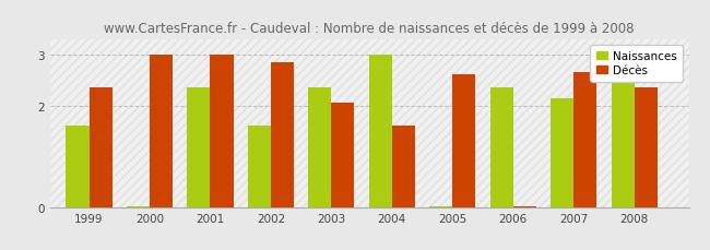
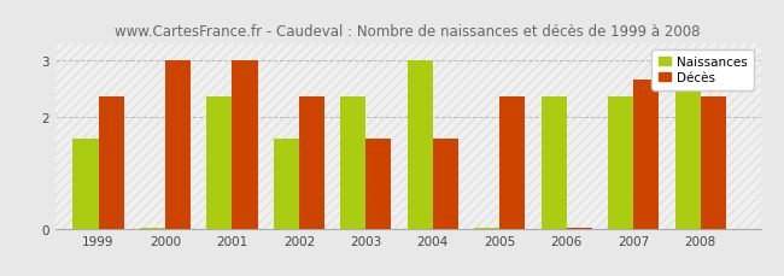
Décès/2002: 2.85 -> 2.35
Décès/2003: 2.05 -> 1.60
Décès/2005: 2.60 -> 2.35
Naissances/2007: 2.15 -> 2.35
